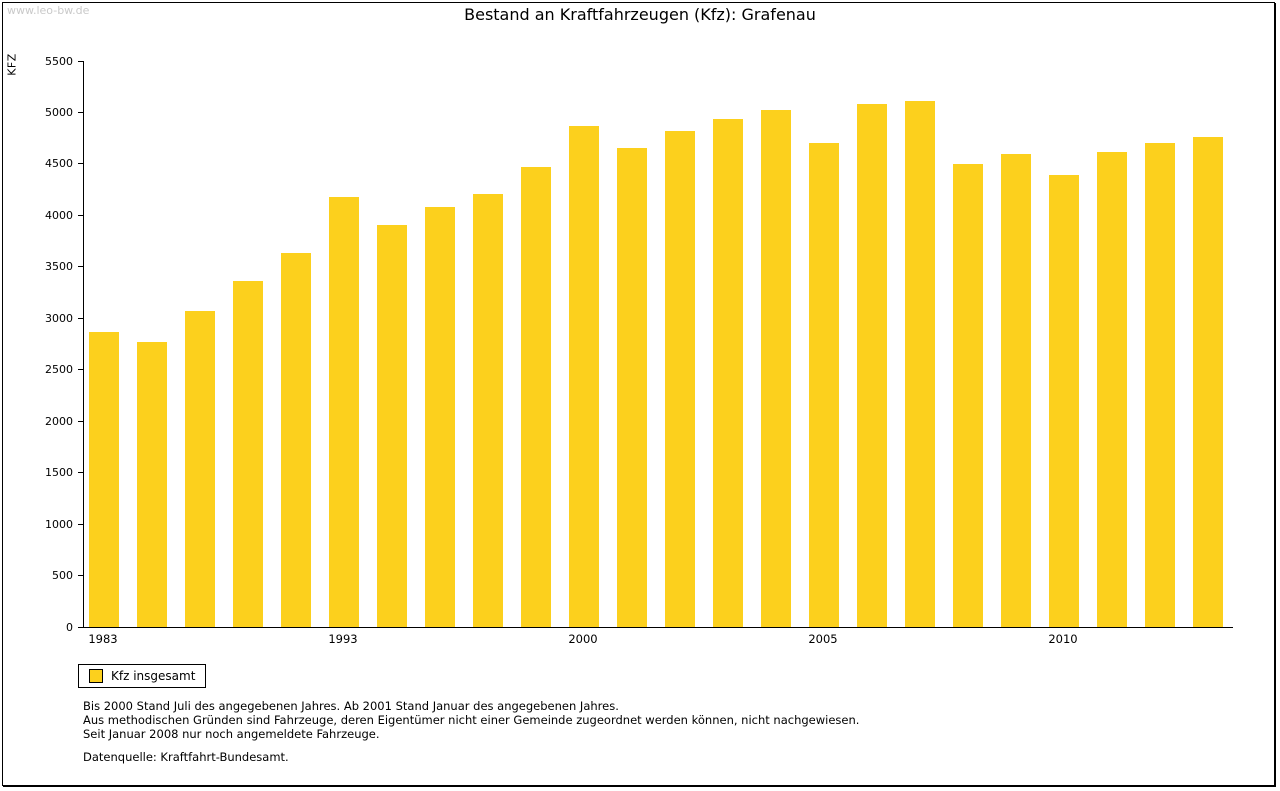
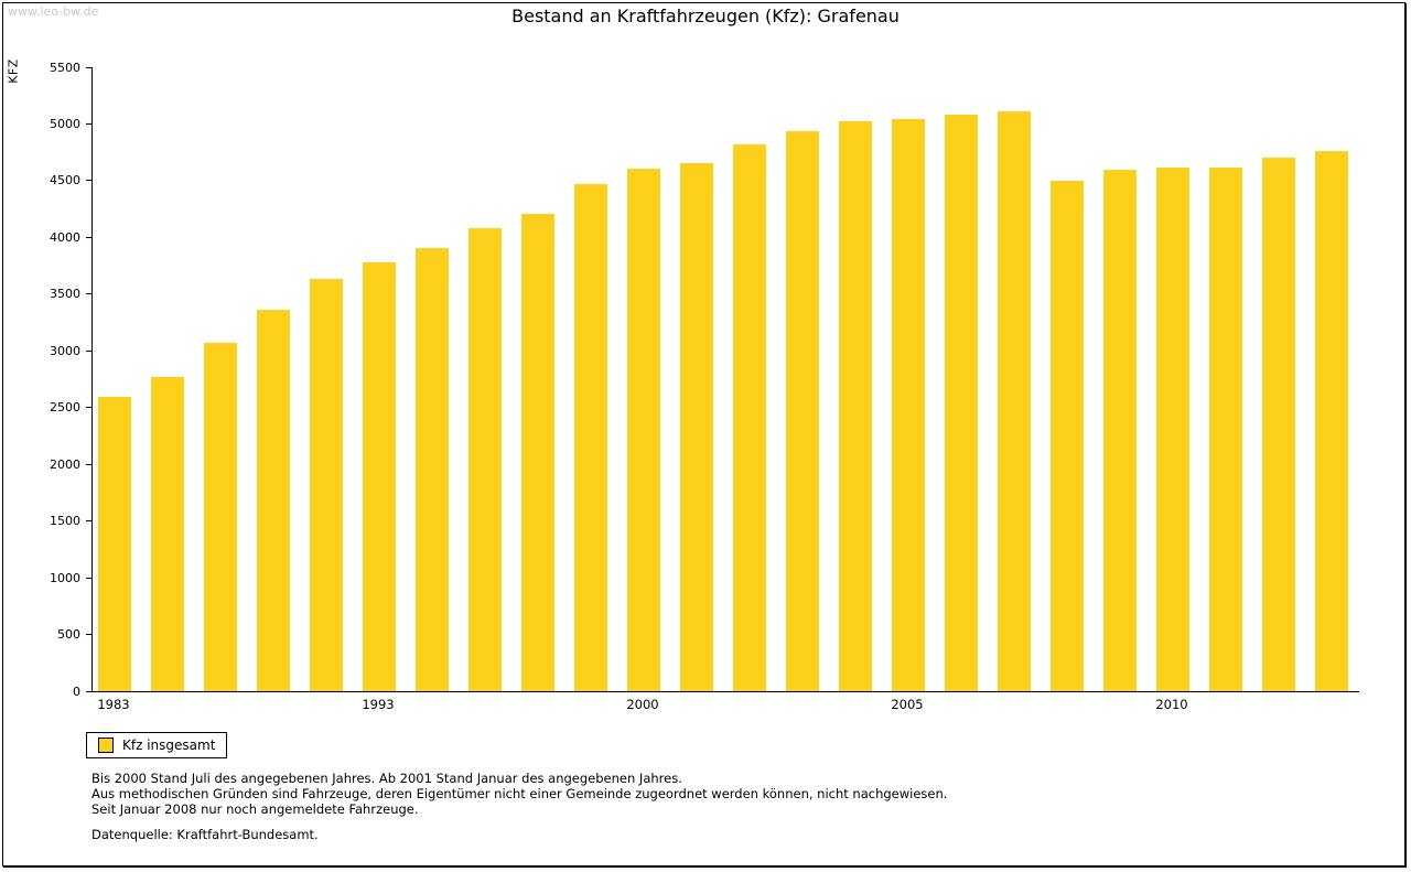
1983: 2870 -> 2590
1993: 4180 -> 3780
2000: 4870 -> 4610
2005: 4700 -> 5040
2010: 4390 -> 4620
